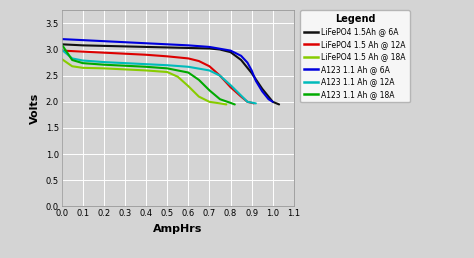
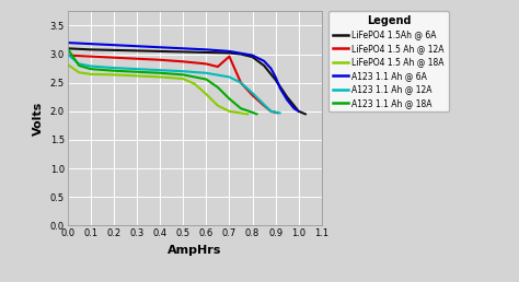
LiFePO4 1.5 Ah @ 12A/0.7: 2.68 -> 2.96
